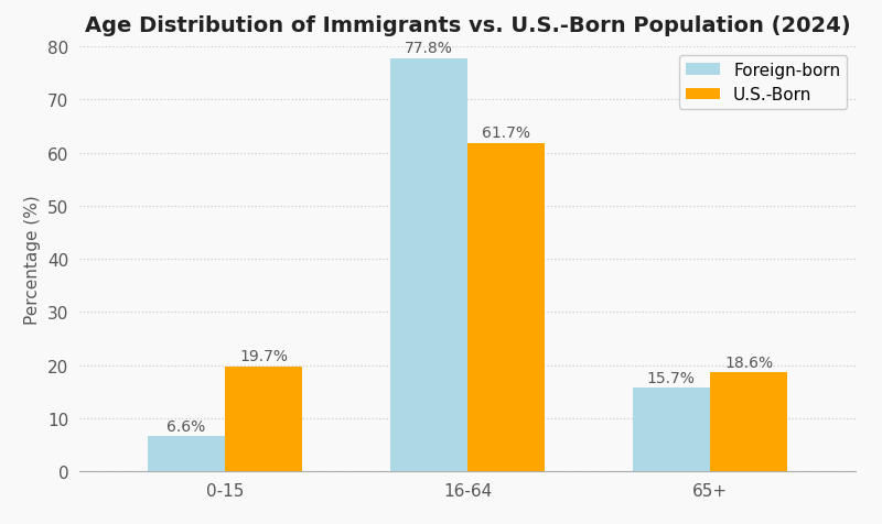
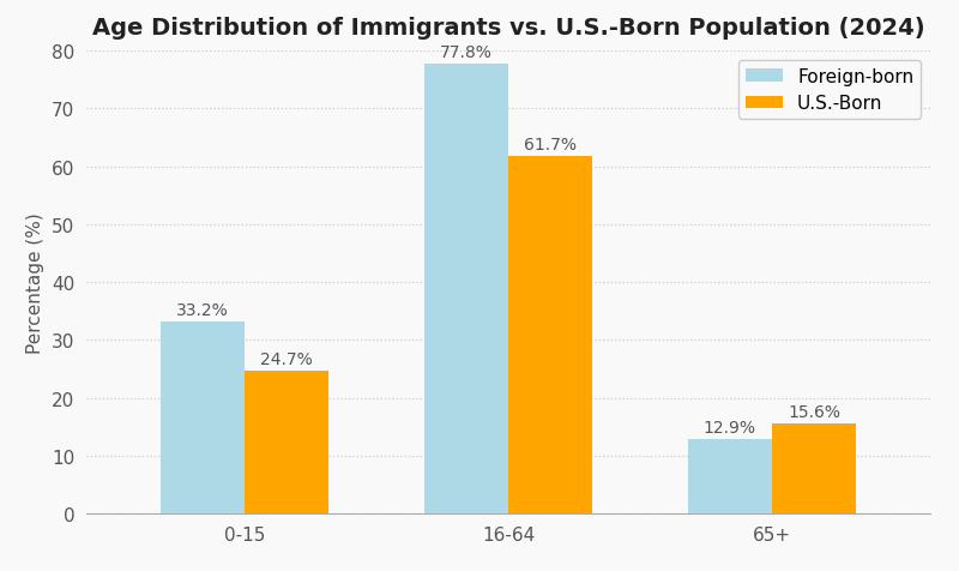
Foreign-born/0-15: 6.6% -> 33.2%
U.S.-Born/0-15: 19.7% -> 24.7%
Foreign-born/65+: 15.7% -> 12.9%
U.S.-Born/65+: 18.6% -> 15.6%
